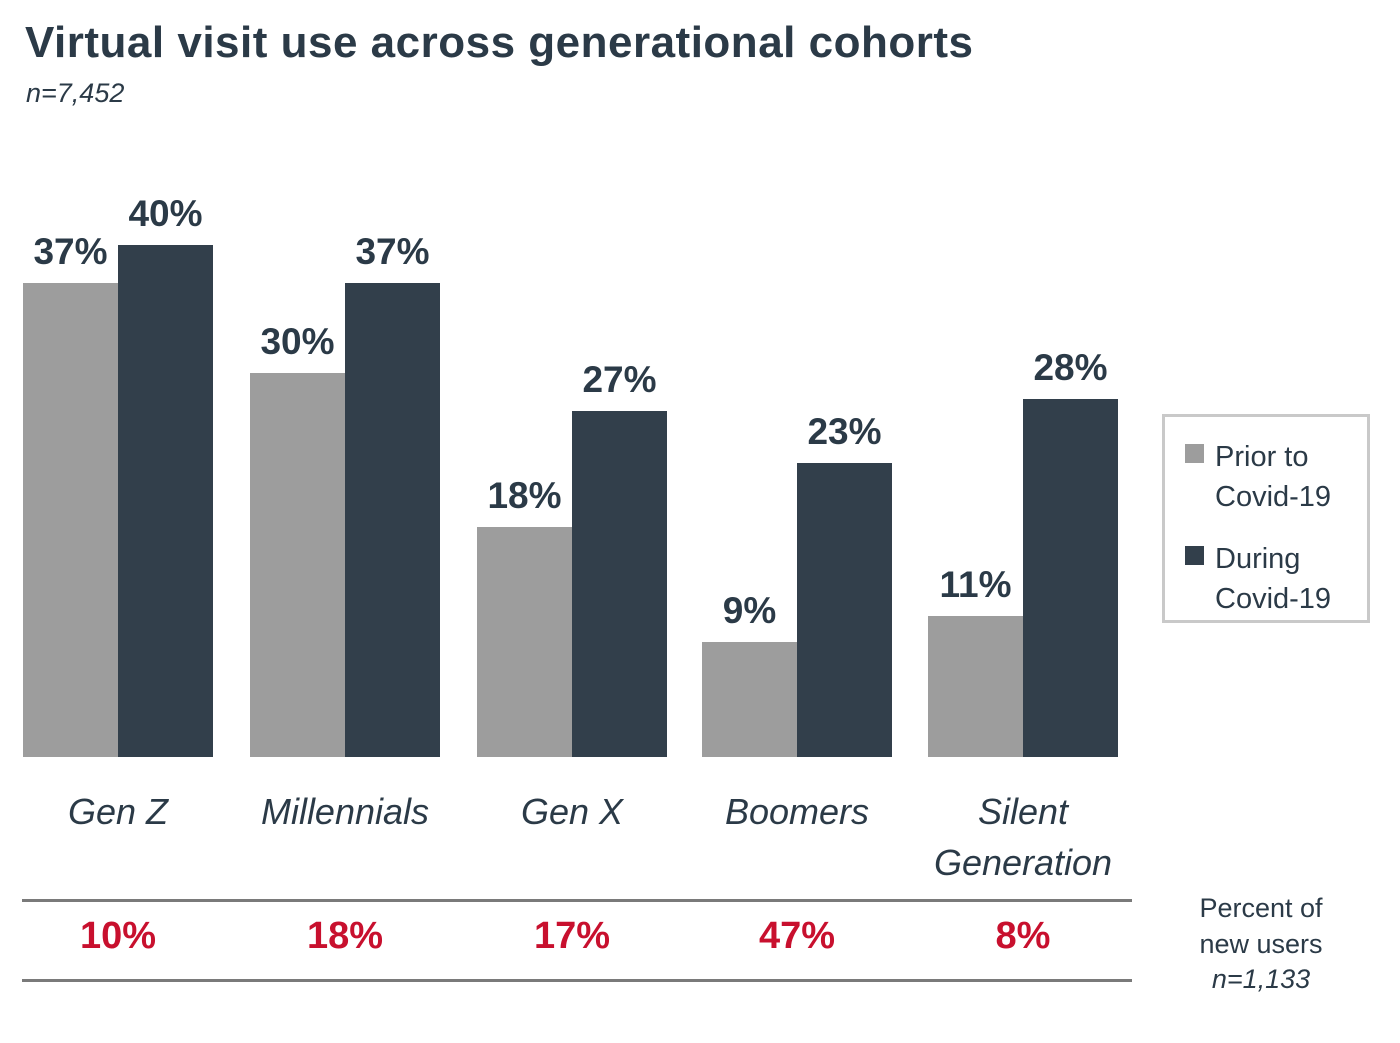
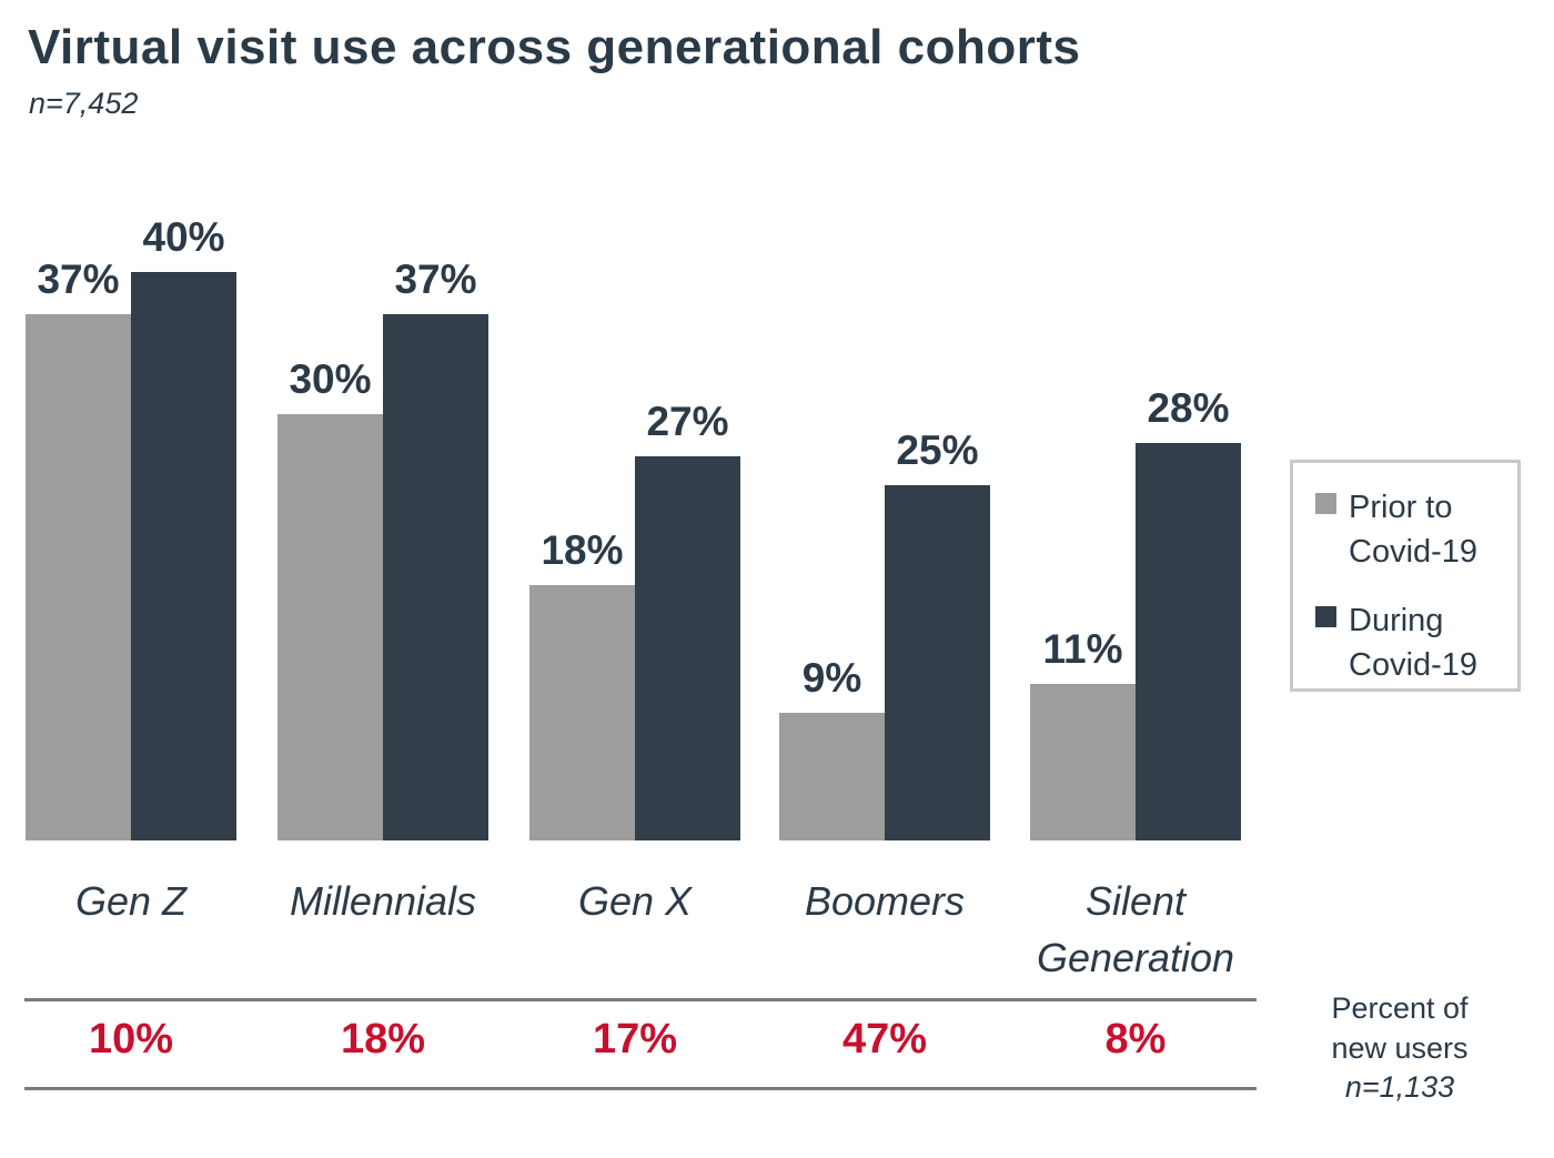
During Covid-19/Boomers: 23% -> 25%
